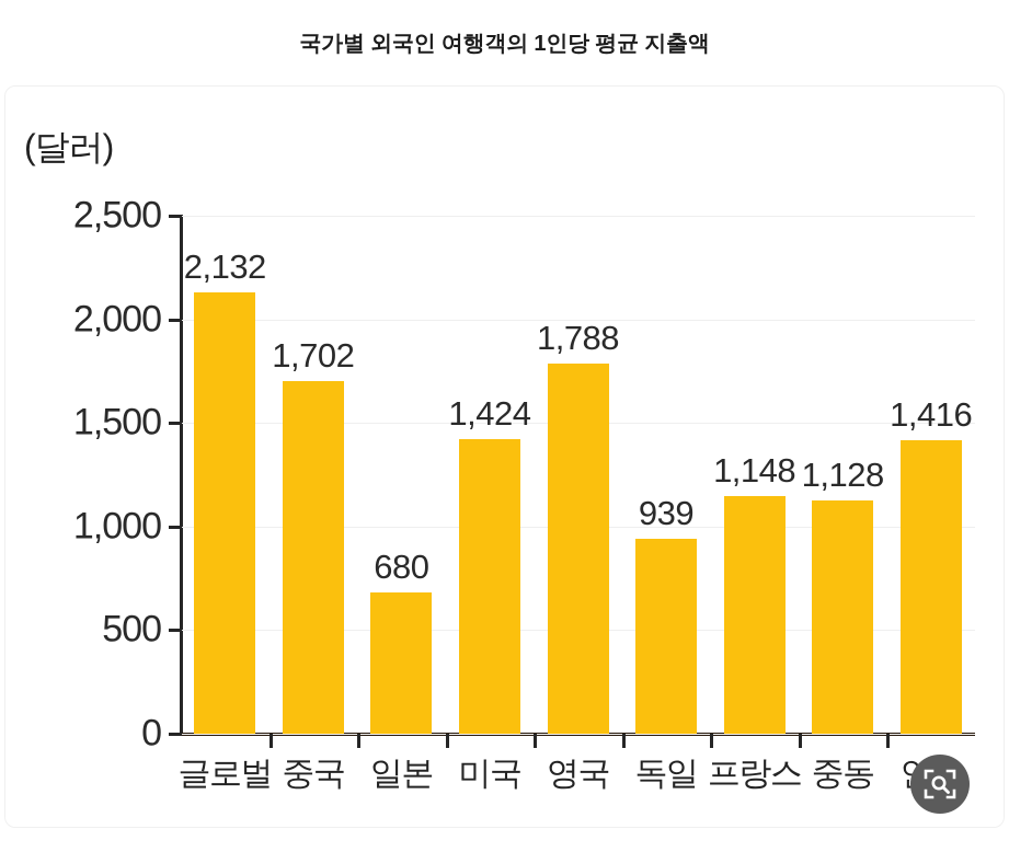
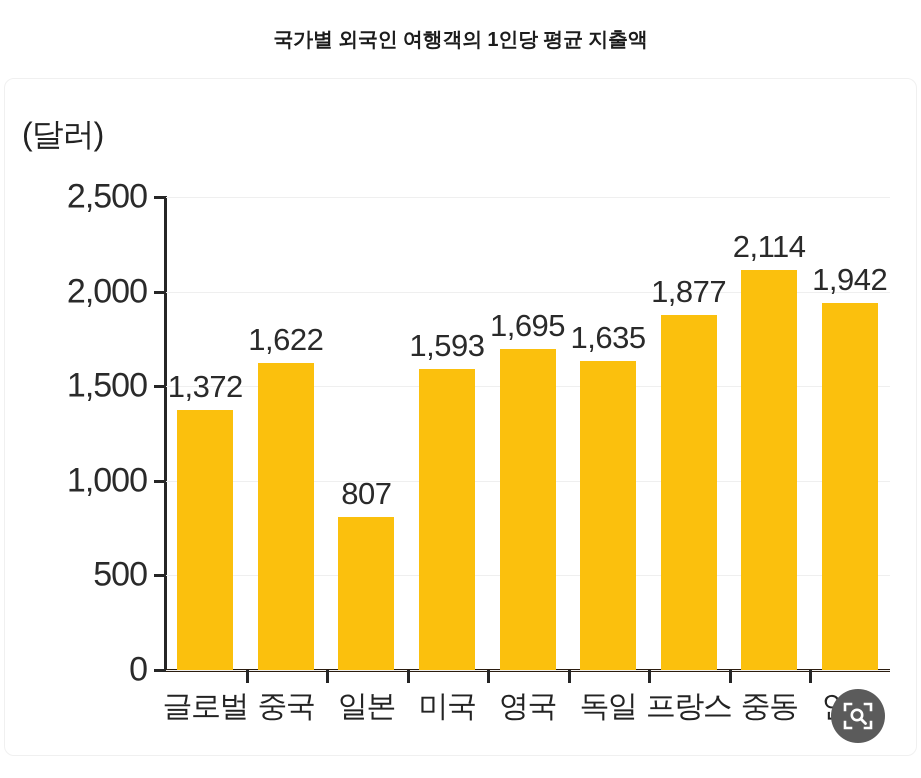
글로벌: 2,132 -> 1,372
중국: 1,702 -> 1,622
일본: 680 -> 807
미국: 1,424 -> 1,593
영국: 1,788 -> 1,695
독일: 939 -> 1,635
프랑스: 1,148 -> 1,877
중동: 1,128 -> 2,114
인도: 1,416 -> 1,942
